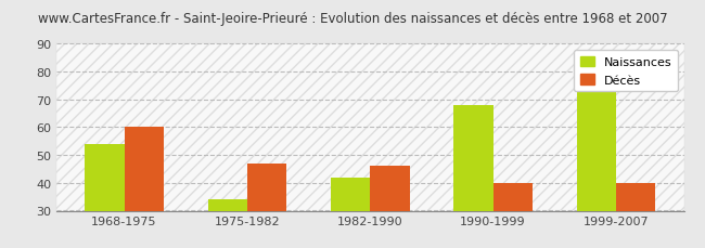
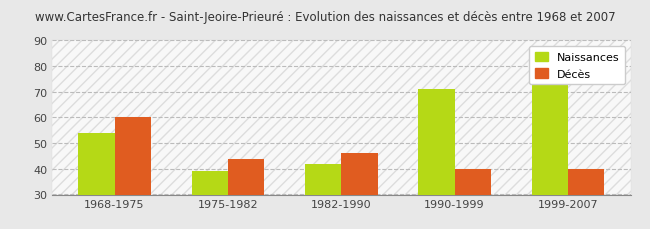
Naissances/1975-1982: 34 -> 39
Décès/1975-1982: 47 -> 44
Naissances/1990-1999: 68 -> 71
